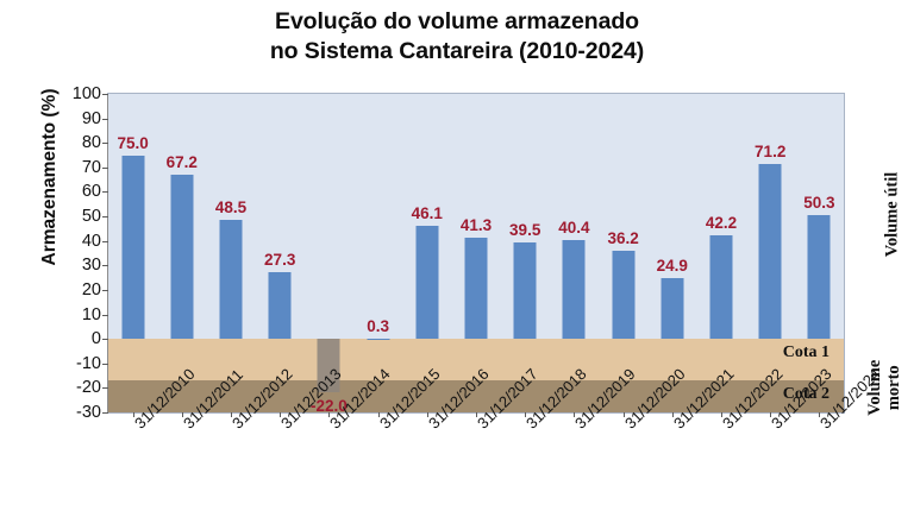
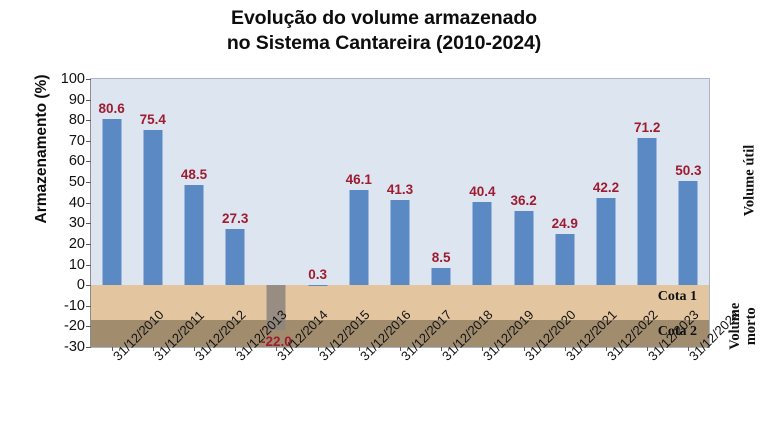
31/12/2010: 75.0 -> 80.6
31/12/2011: 67.2 -> 75.4
31/12/2018: 39.5 -> 8.5
